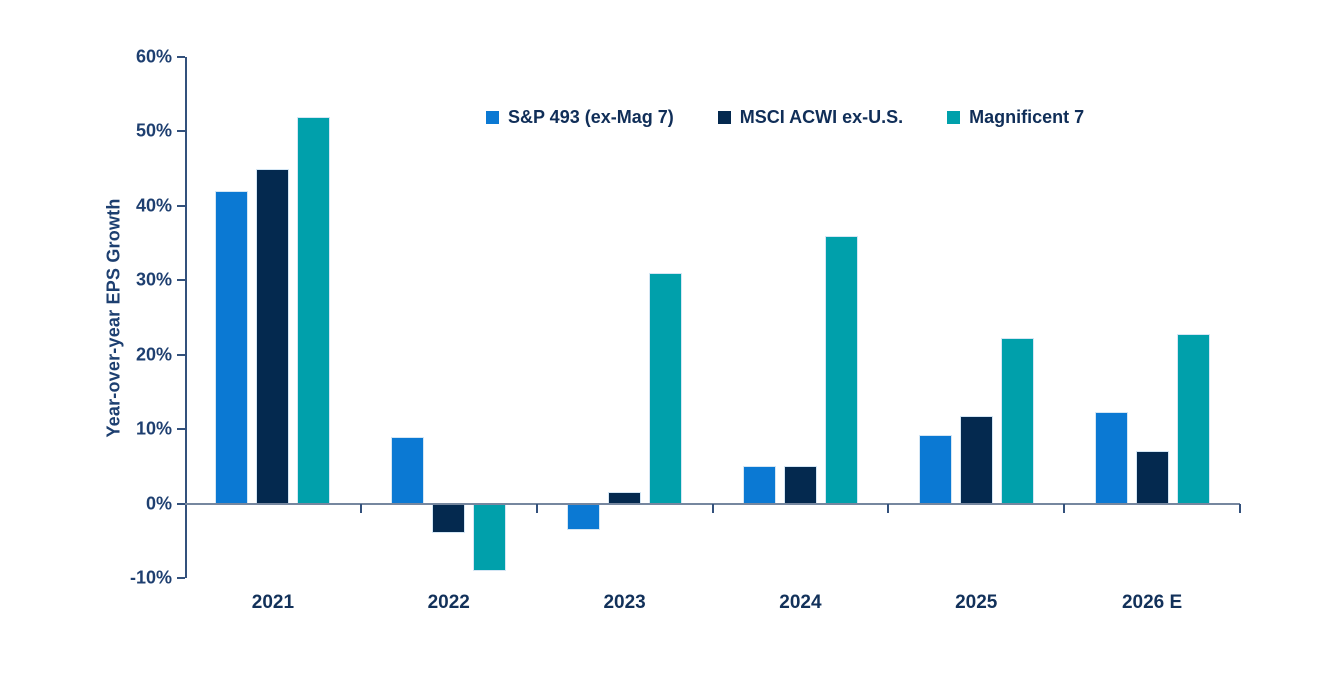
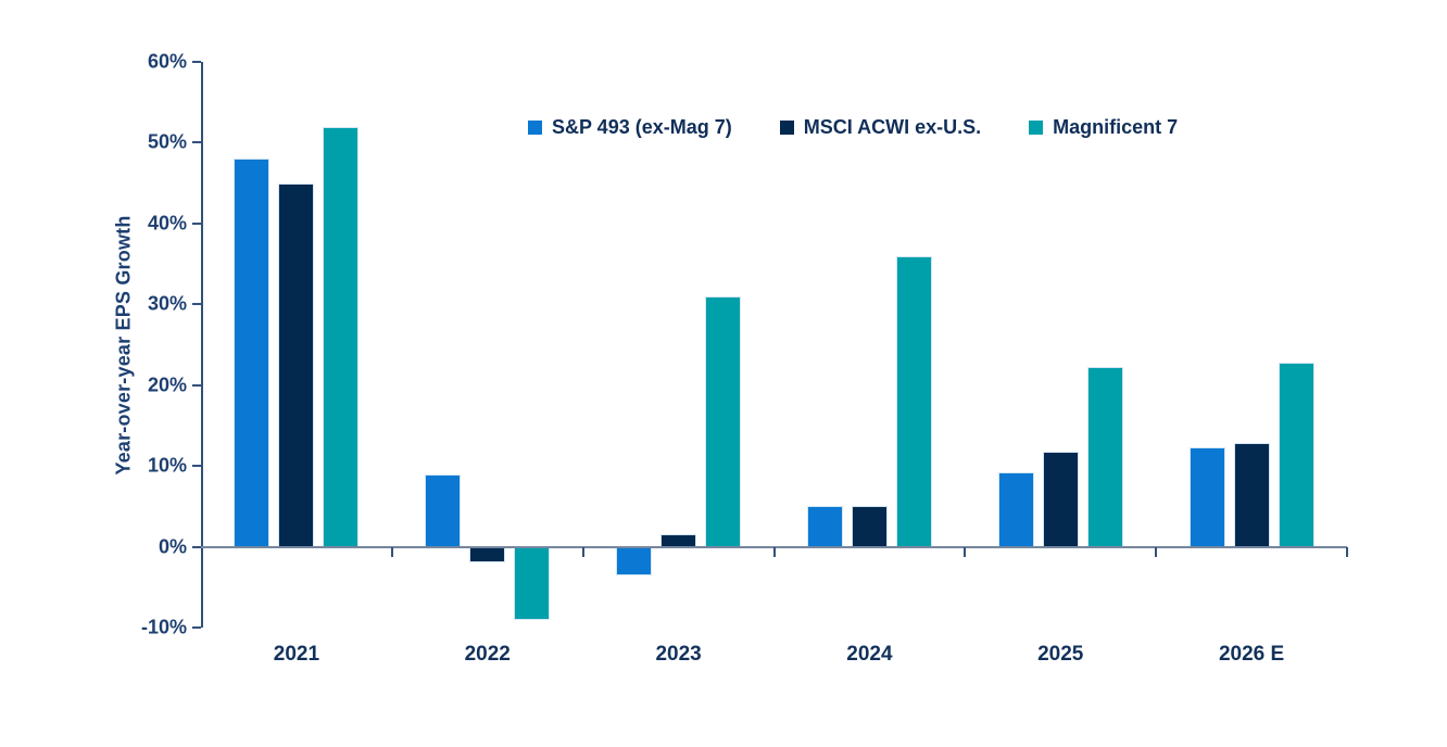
S&P 493 (ex-Mag 7)/2021: 42% -> 48%
MSCI ACWI ex-U.S./2022: -4% -> -2%
MSCI ACWI ex-U.S./2026 E: 7% -> 13%
